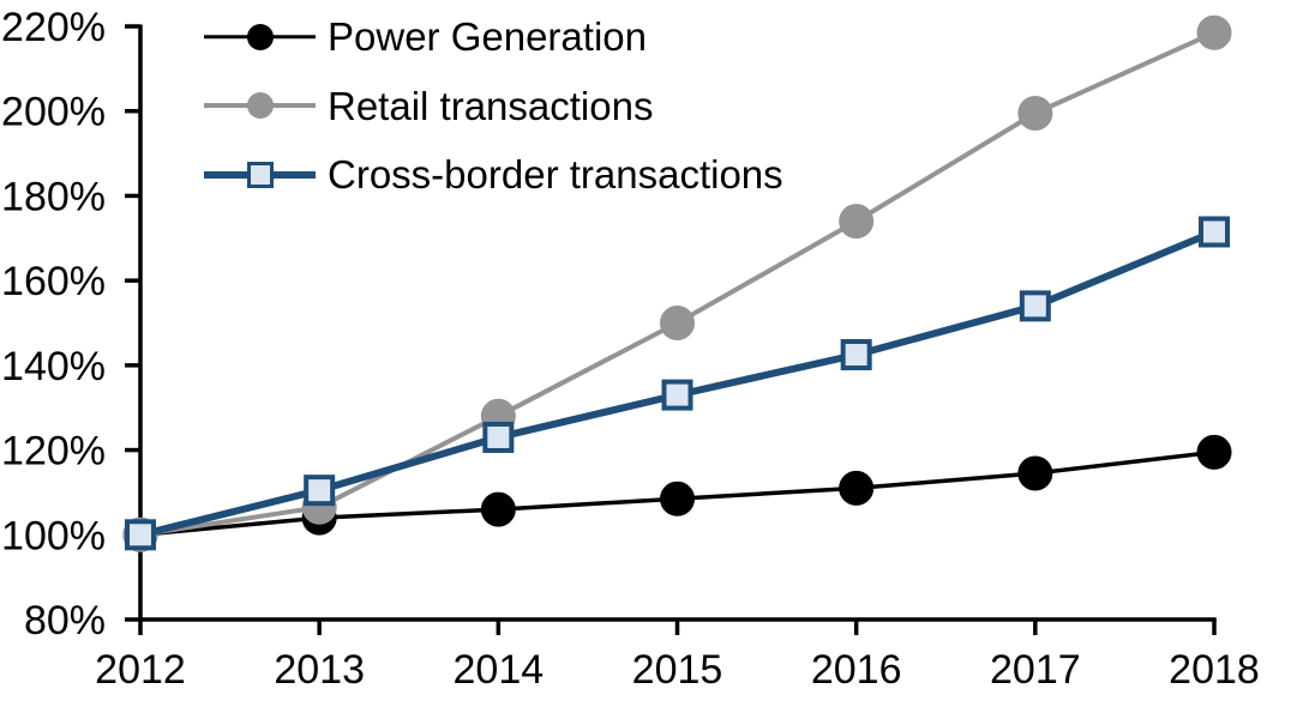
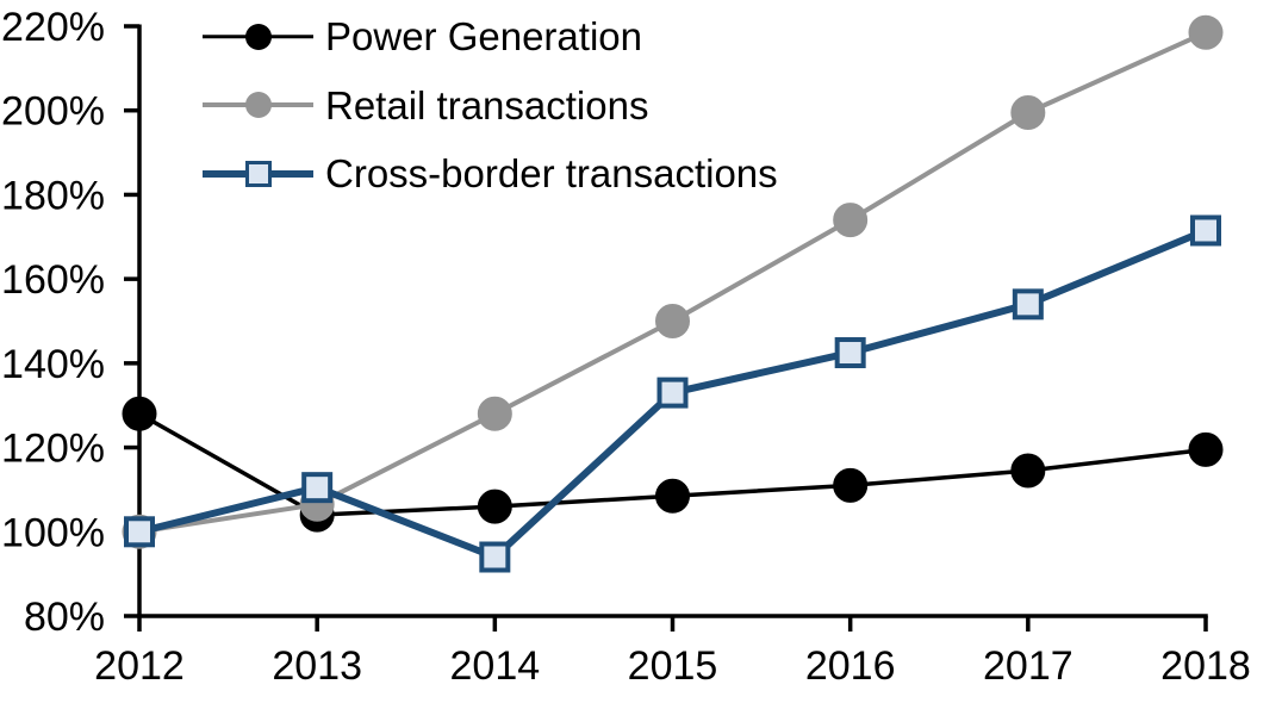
Power Generation/2012: 100% -> 128%
Cross-border transactions/2014: 123% -> 94%
